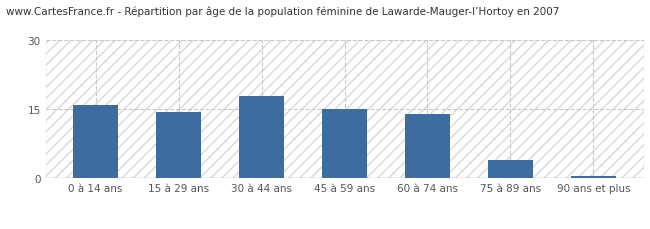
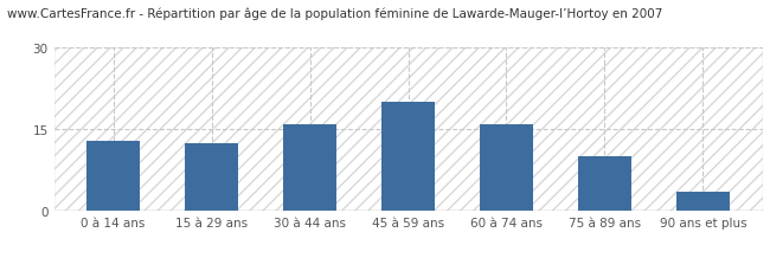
0 à 14 ans: 16.0 -> 13.0
15 à 29 ans: 14.5 -> 12.5
30 à 44 ans: 18.0 -> 16.0
45 à 59 ans: 15.0 -> 20.0
60 à 74 ans: 14.0 -> 16.0
75 à 89 ans: 4.0 -> 10.0
90 ans et plus: 0.5 -> 3.5
